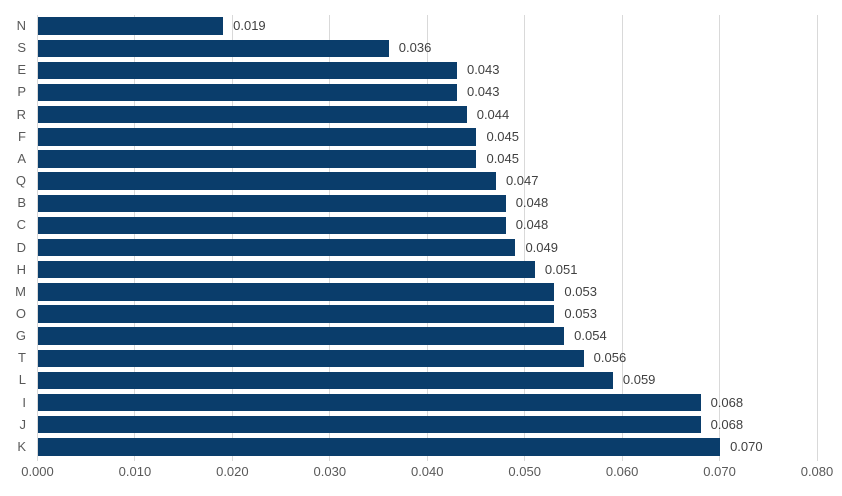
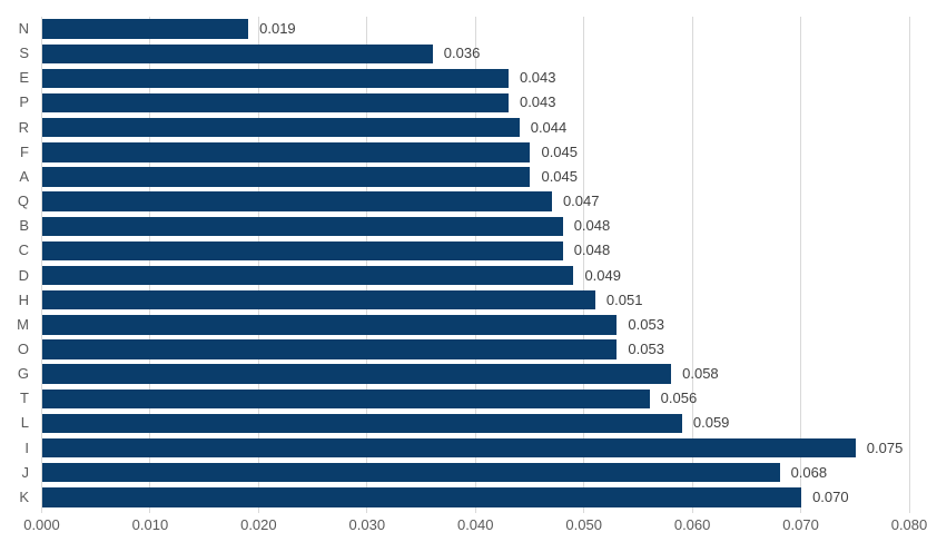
G: 0.054 -> 0.058
I: 0.068 -> 0.075
